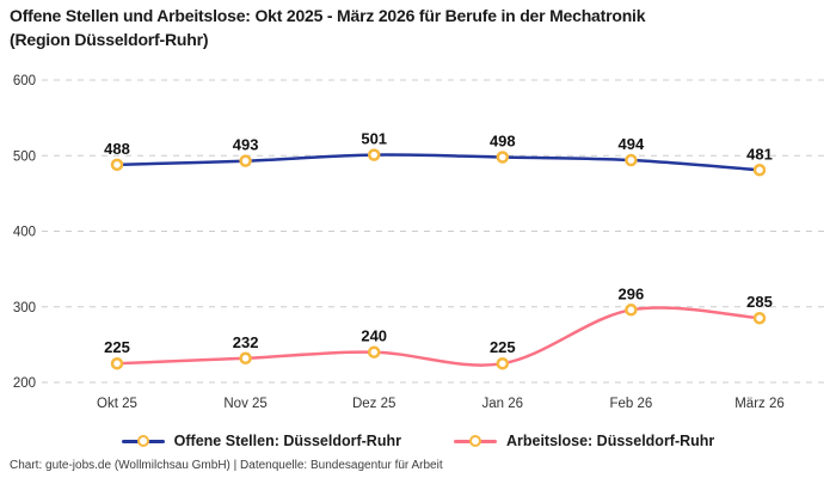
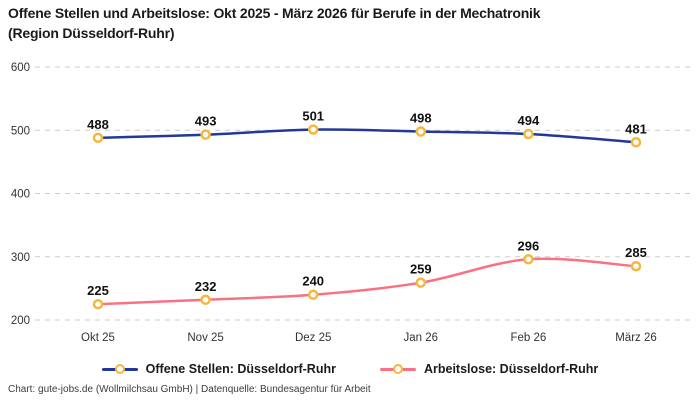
Arbeitslose: Düsseldorf-Ruhr/Jan 26: 225 -> 259
